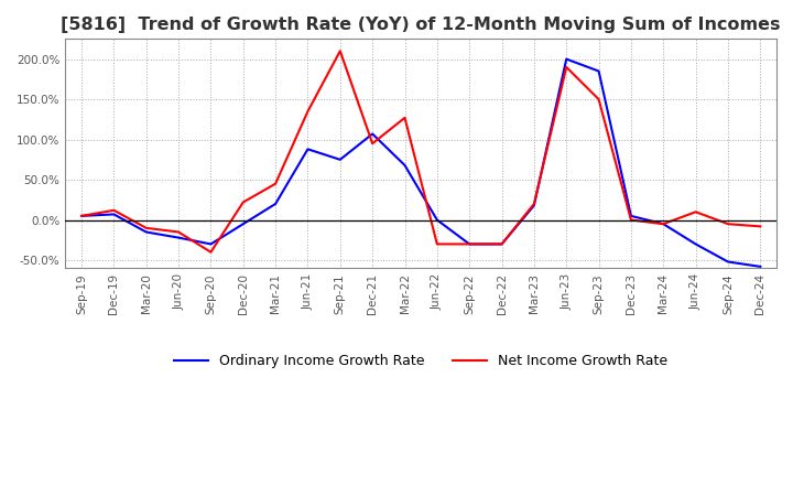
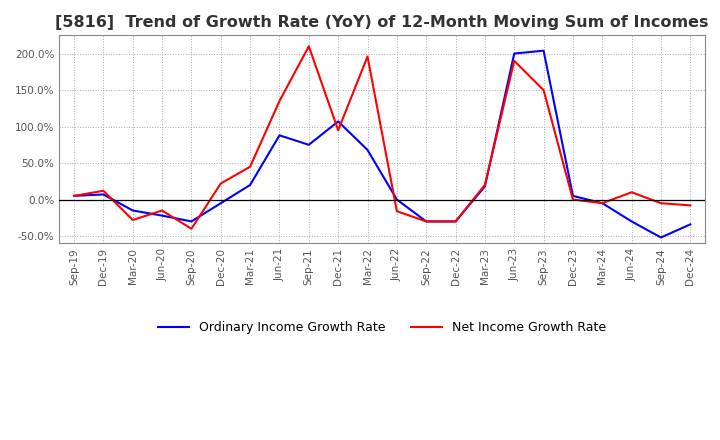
Net Income Growth Rate/Mar-20: -10% -> -28%
Net Income Growth Rate/Mar-22: 127% -> 196%
Net Income Growth Rate/Jun-22: -30% -> -16%
Ordinary Income Growth Rate/Sep-23: 185% -> 204%
Ordinary Income Growth Rate/Dec-24: -58% -> -34%
